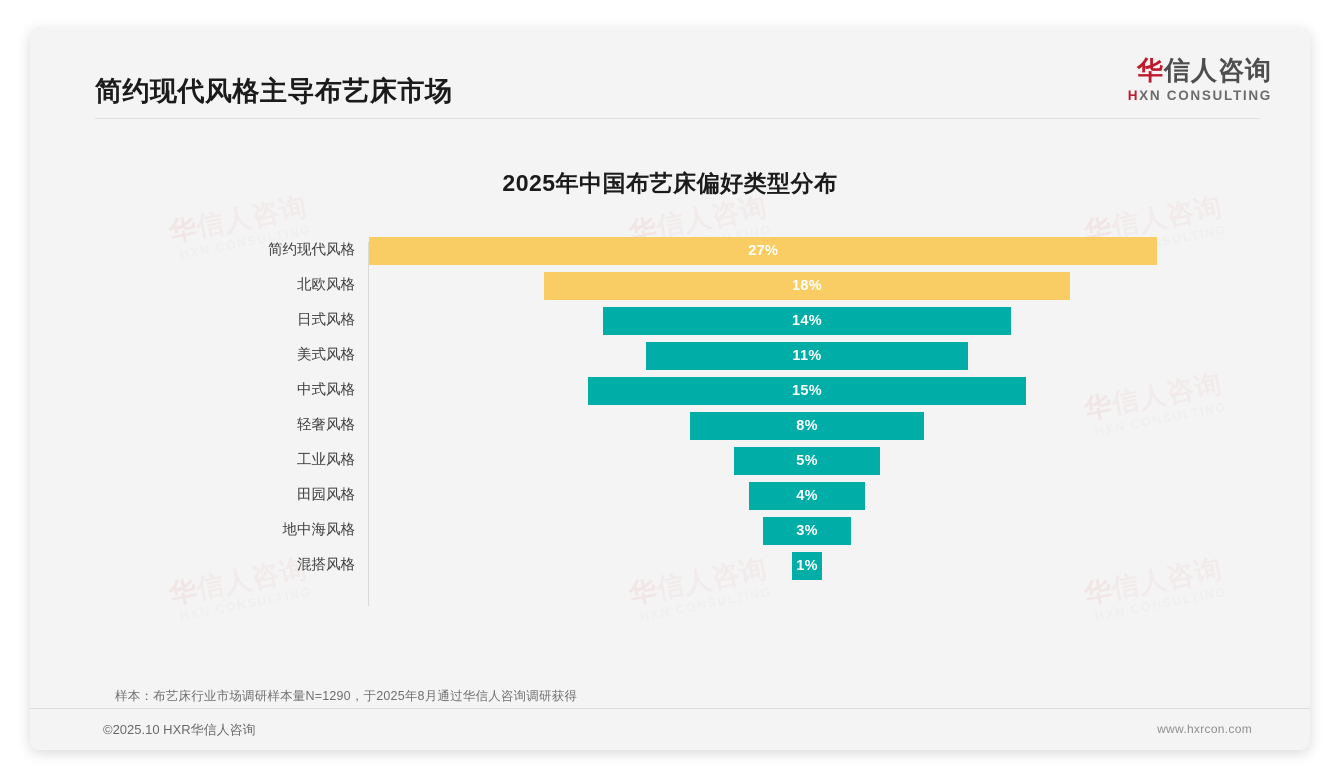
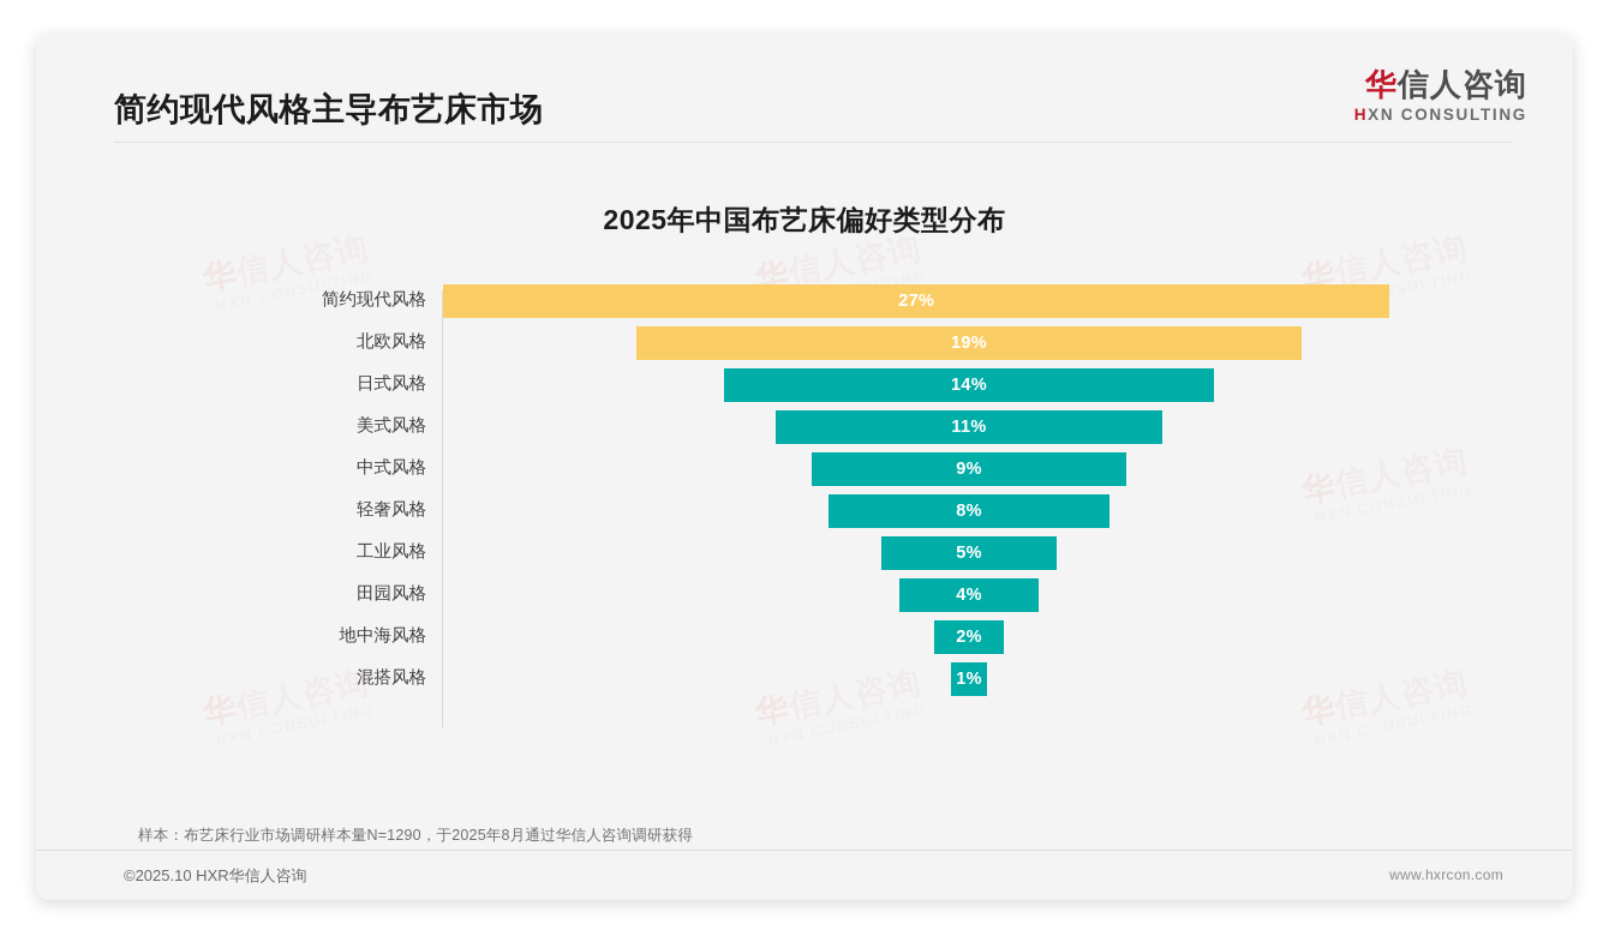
北欧风格: 18% -> 19%
中式风格: 15% -> 9%
地中海风格: 3% -> 2%
